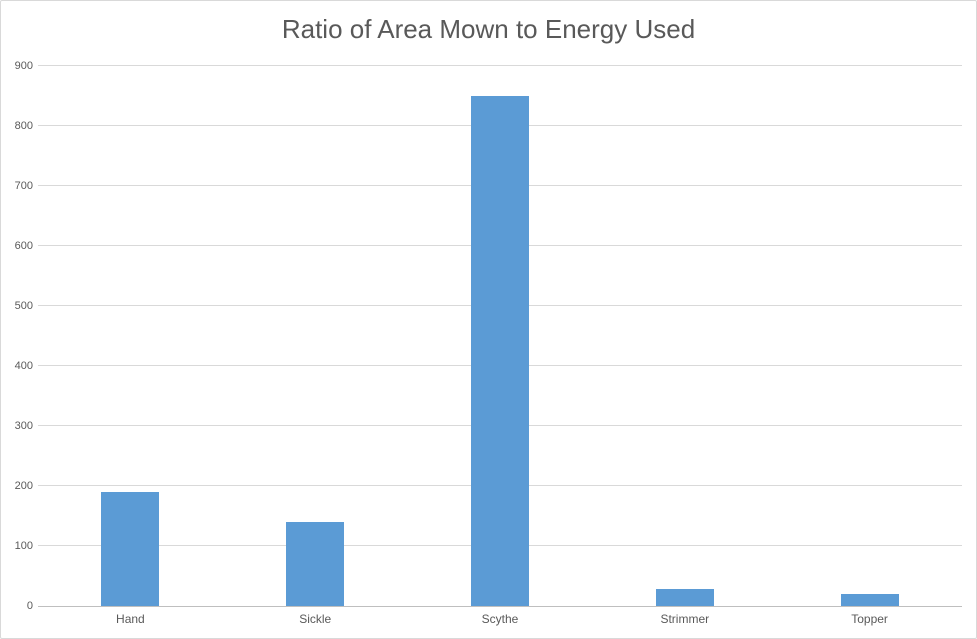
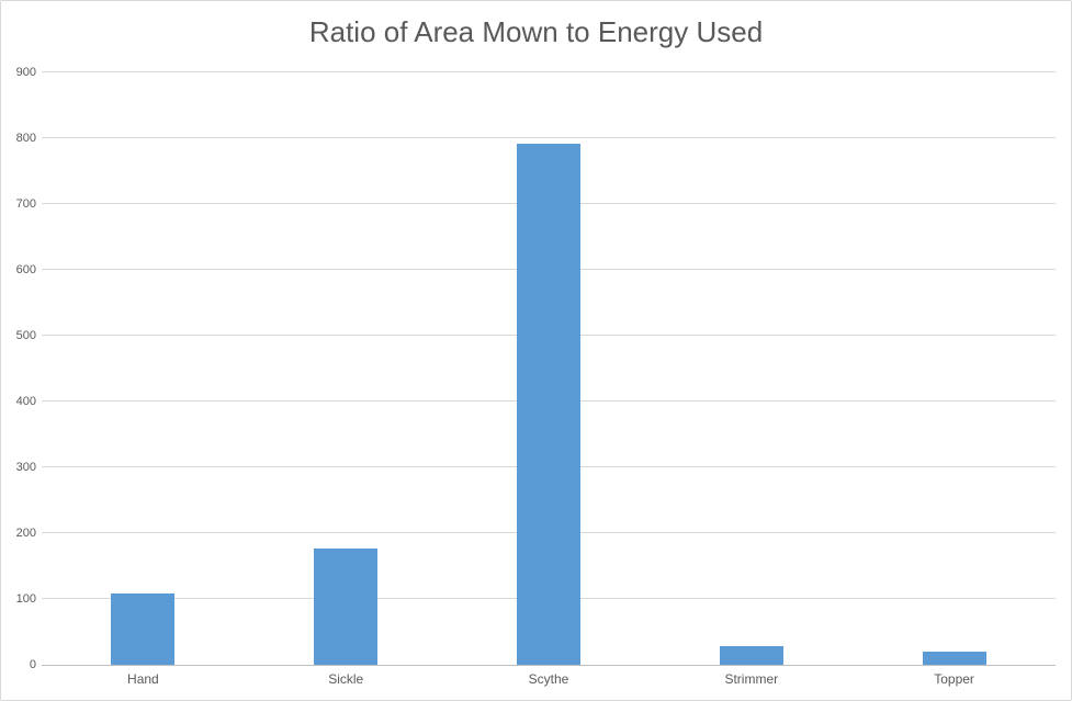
Hand: 190 -> 110
Sickle: 140 -> 180
Scythe: 850 -> 790
